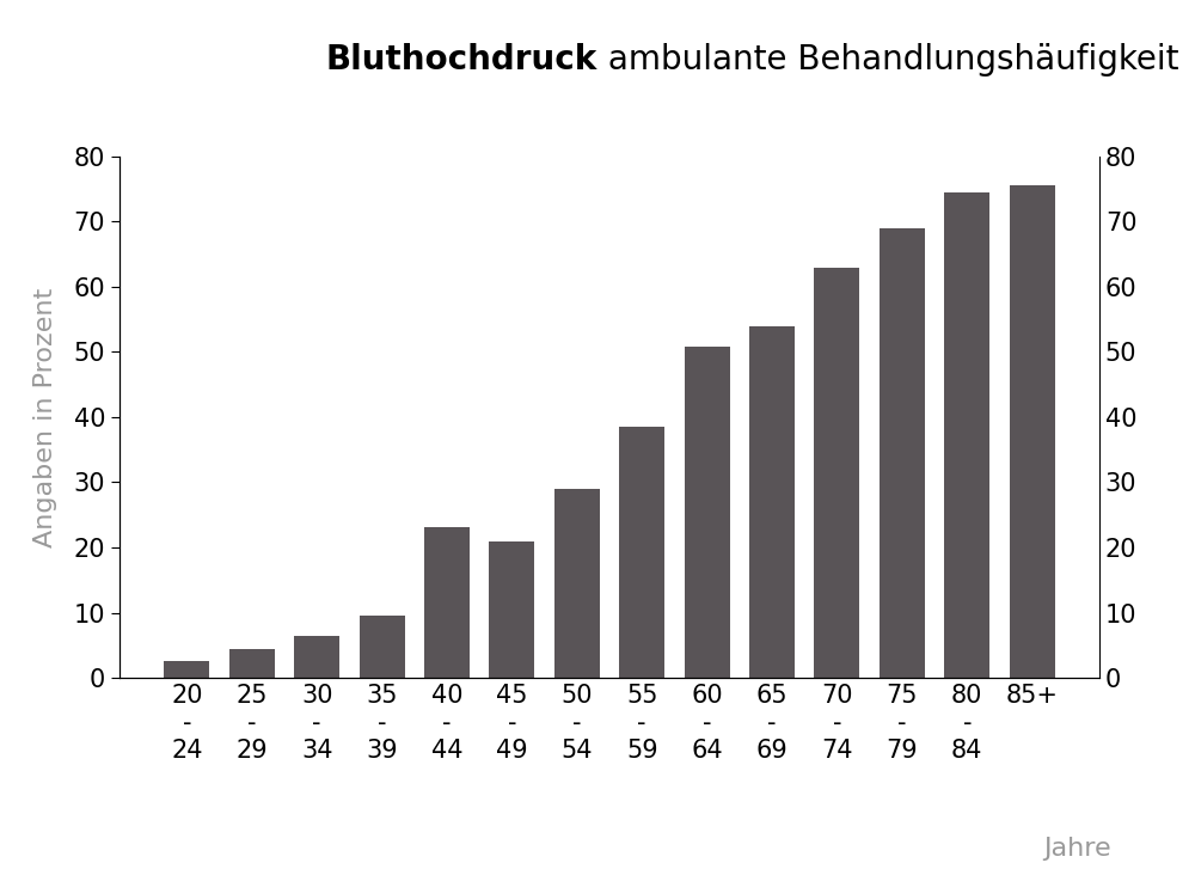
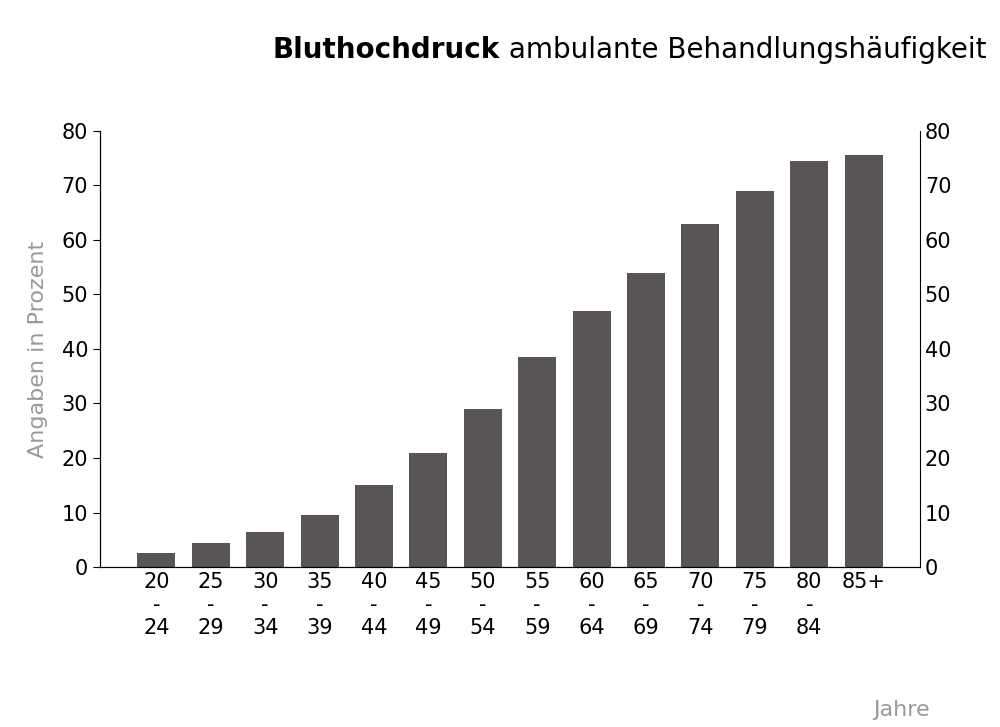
40 - 44: 23.2 -> 15.0
60 - 64: 50.8 -> 47.0
